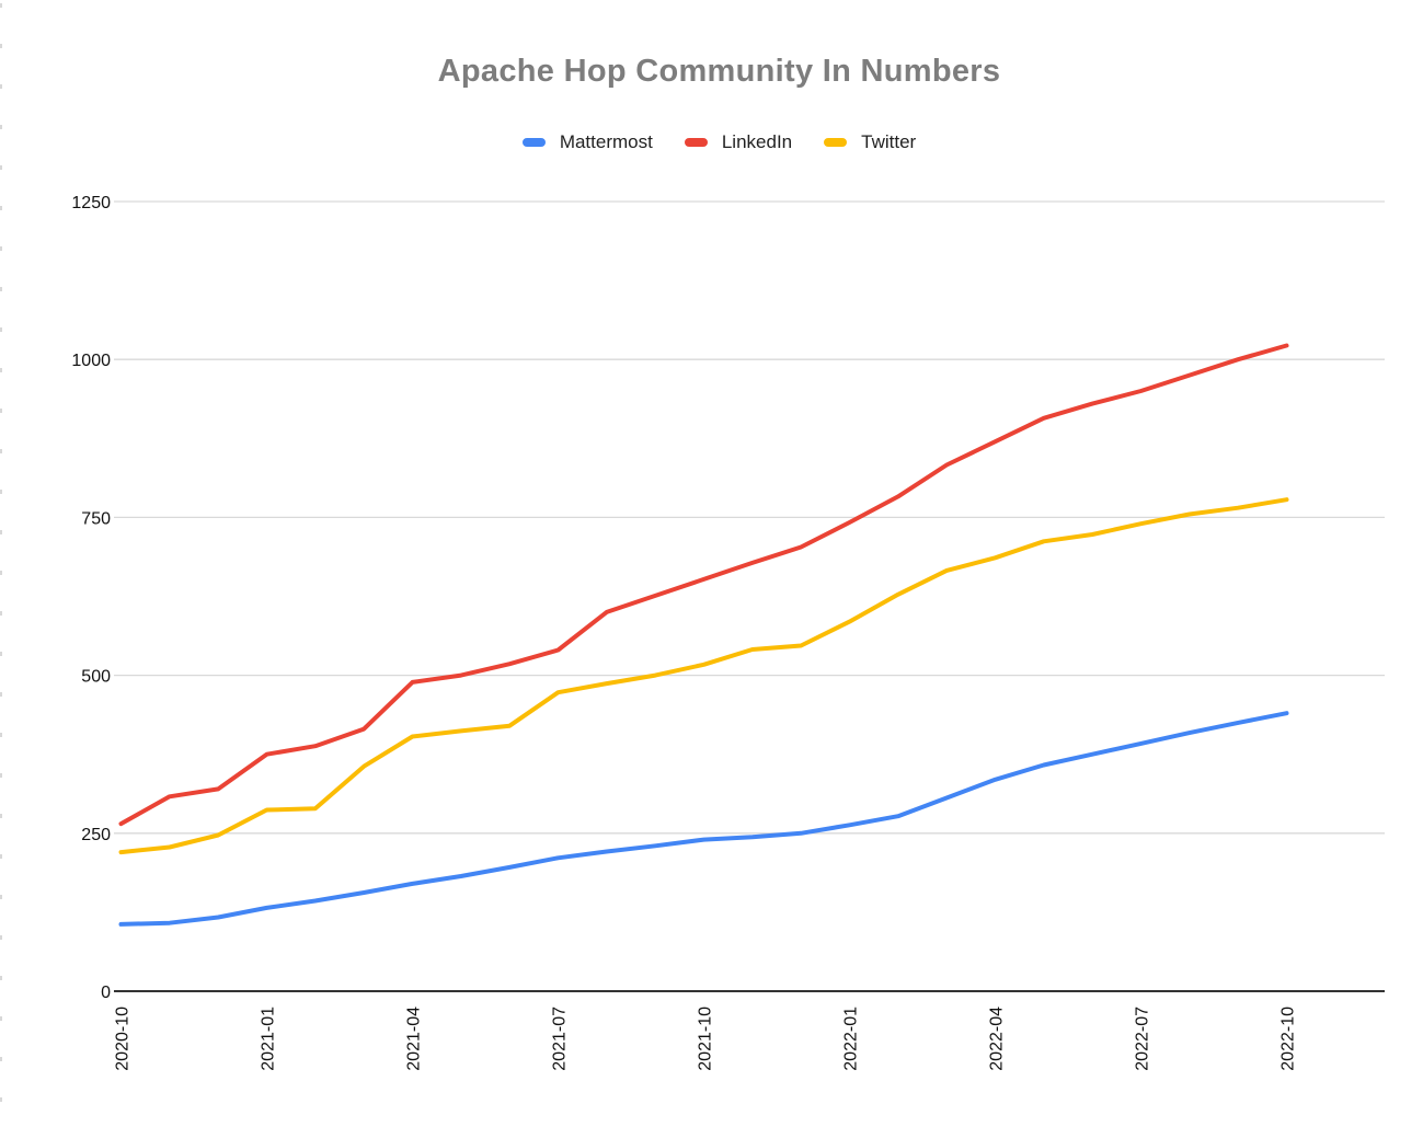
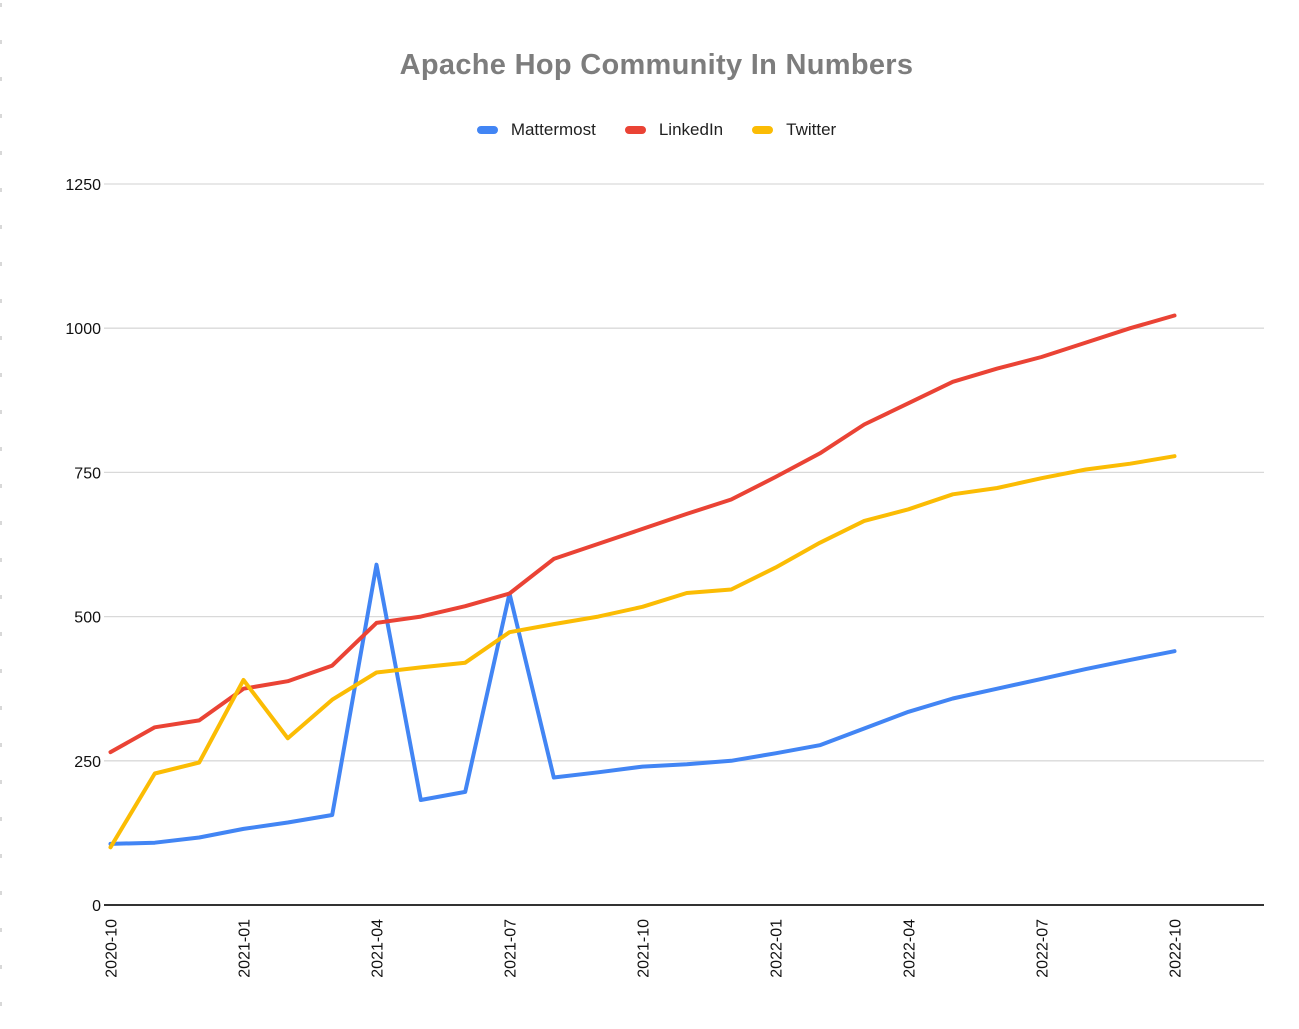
Twitter/2020-10: 220 -> 100
Twitter/2021-01: 290 -> 390
Mattermost/2021-04: 170 -> 590
Mattermost/2021-07: 210 -> 540
